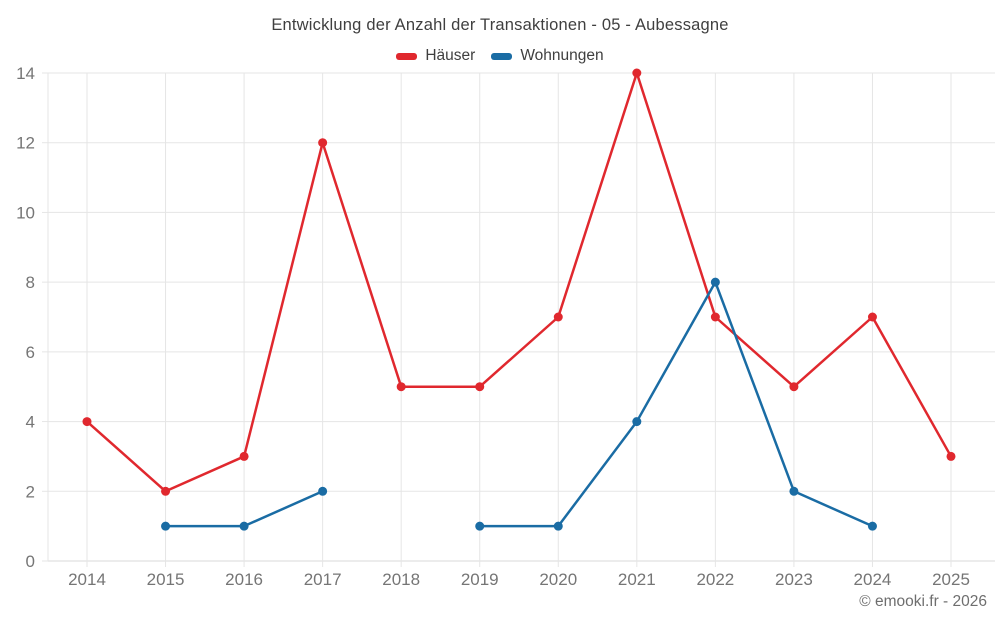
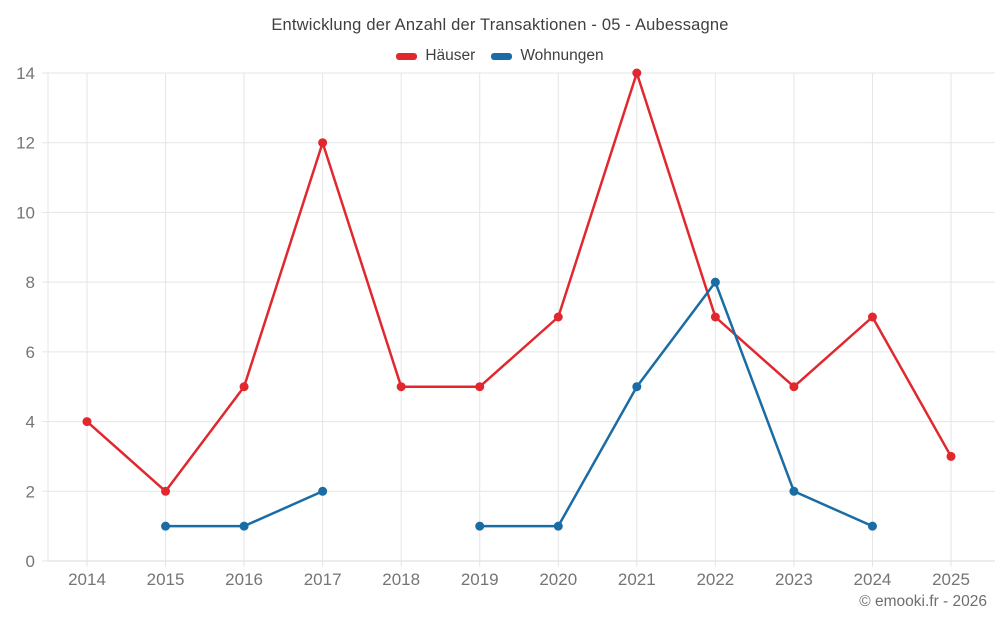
Häuser/2016: 3 -> 5
Wohnungen/2021: 4 -> 5
